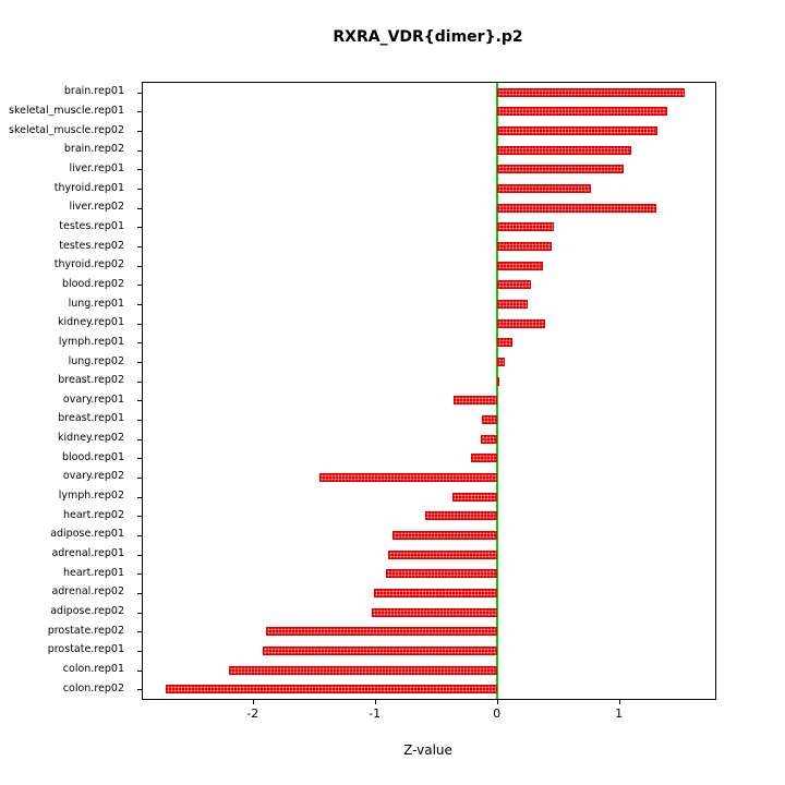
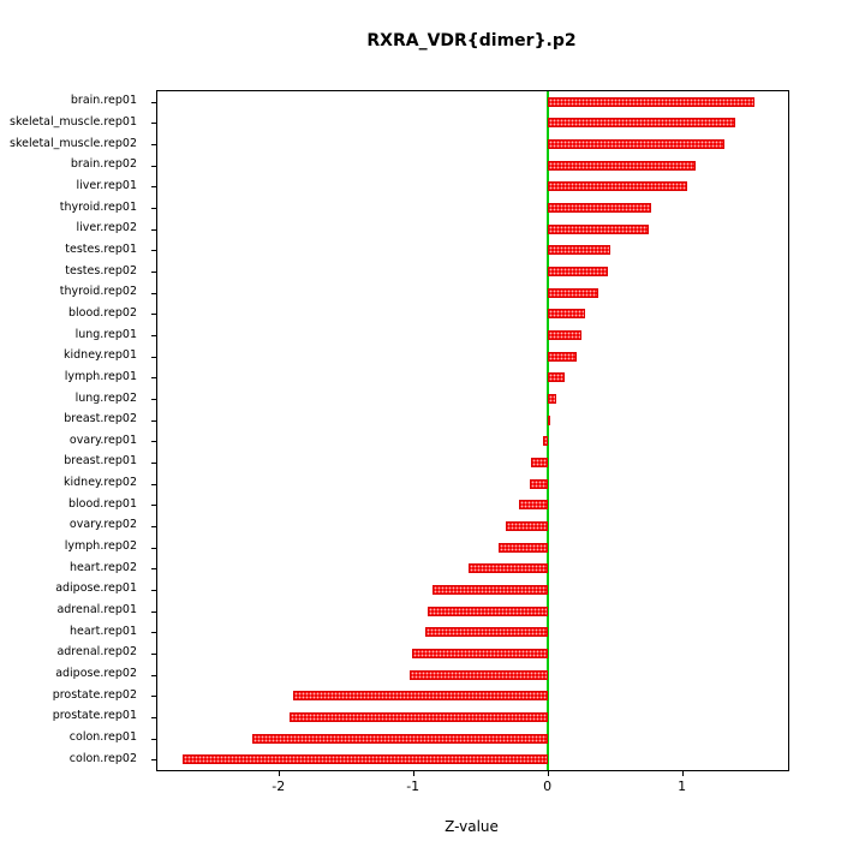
liver.rep02: 1.31 -> 0.75
kidney.rep01: 0.40 -> 0.22
ovary.rep01: -0.35 -> -0.03
ovary.rep02: -1.45 -> -0.31
